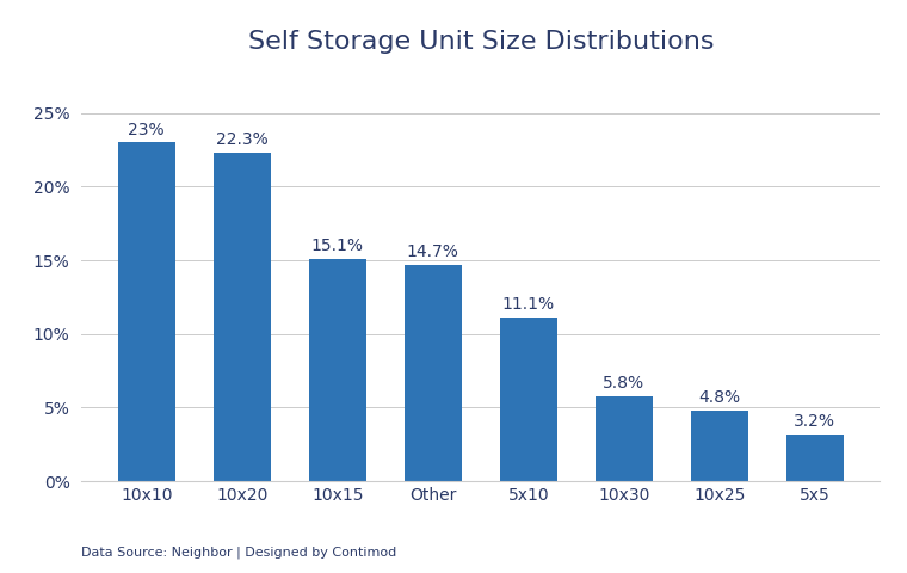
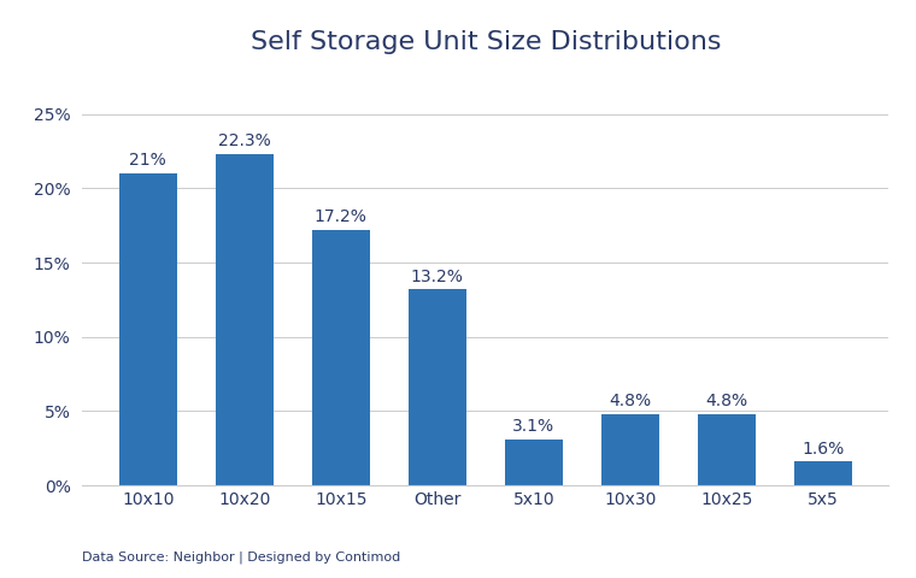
10x10: 23% -> 21%
10x15: 15.1% -> 17.2%
Other: 14.7% -> 13.2%
5x10: 11.1% -> 3.1%
10x30: 5.8% -> 4.8%
5x5: 3.2% -> 1.6%
